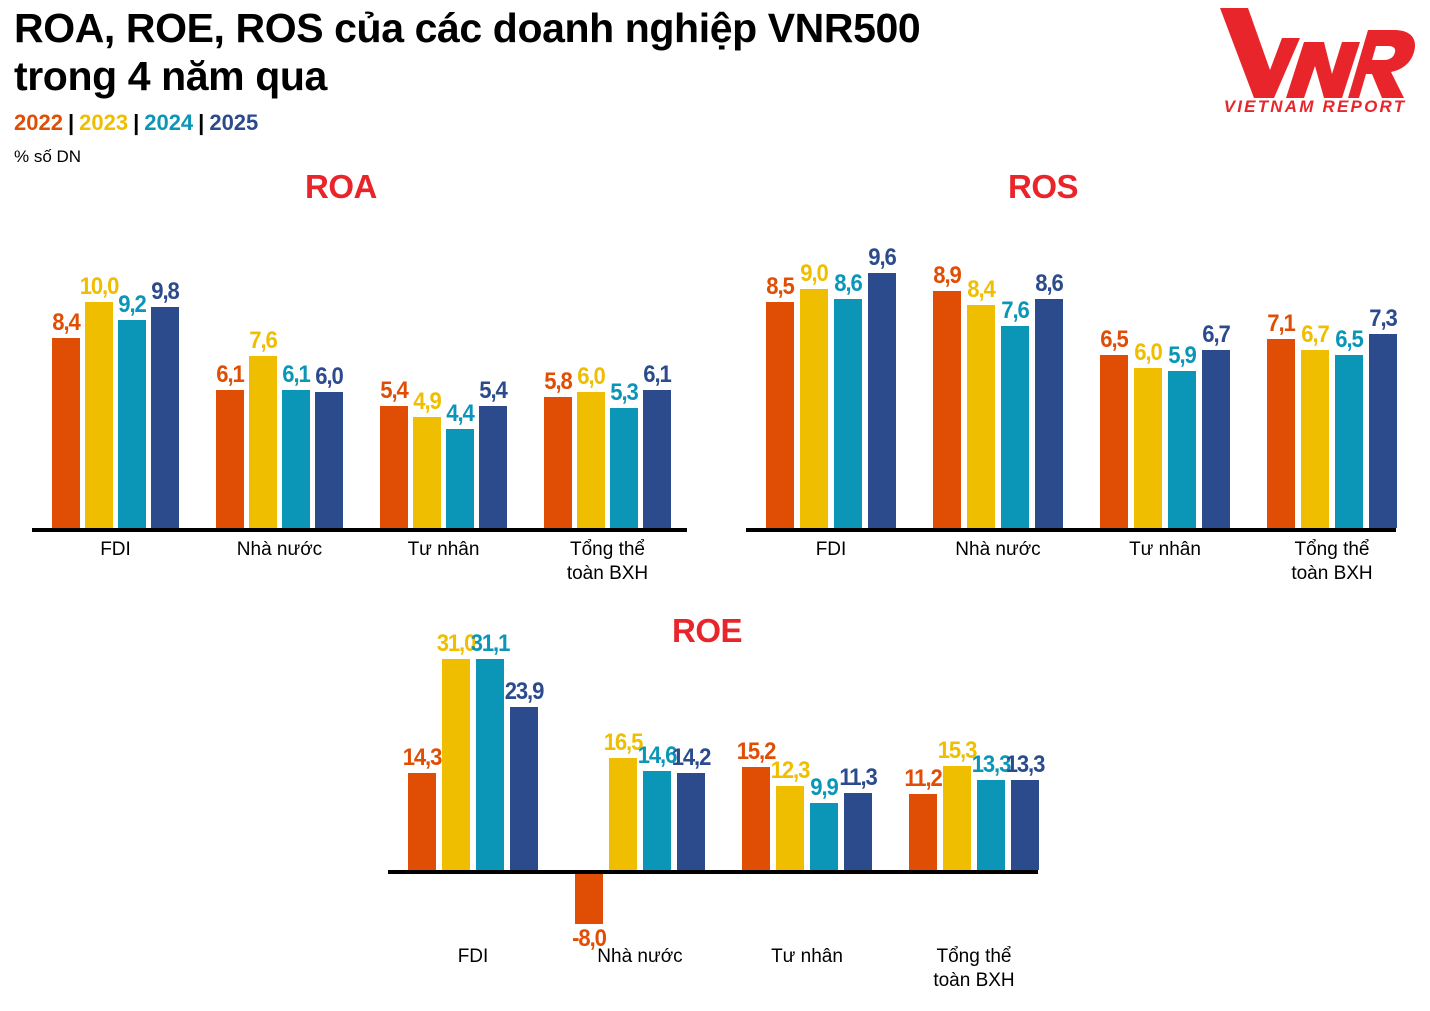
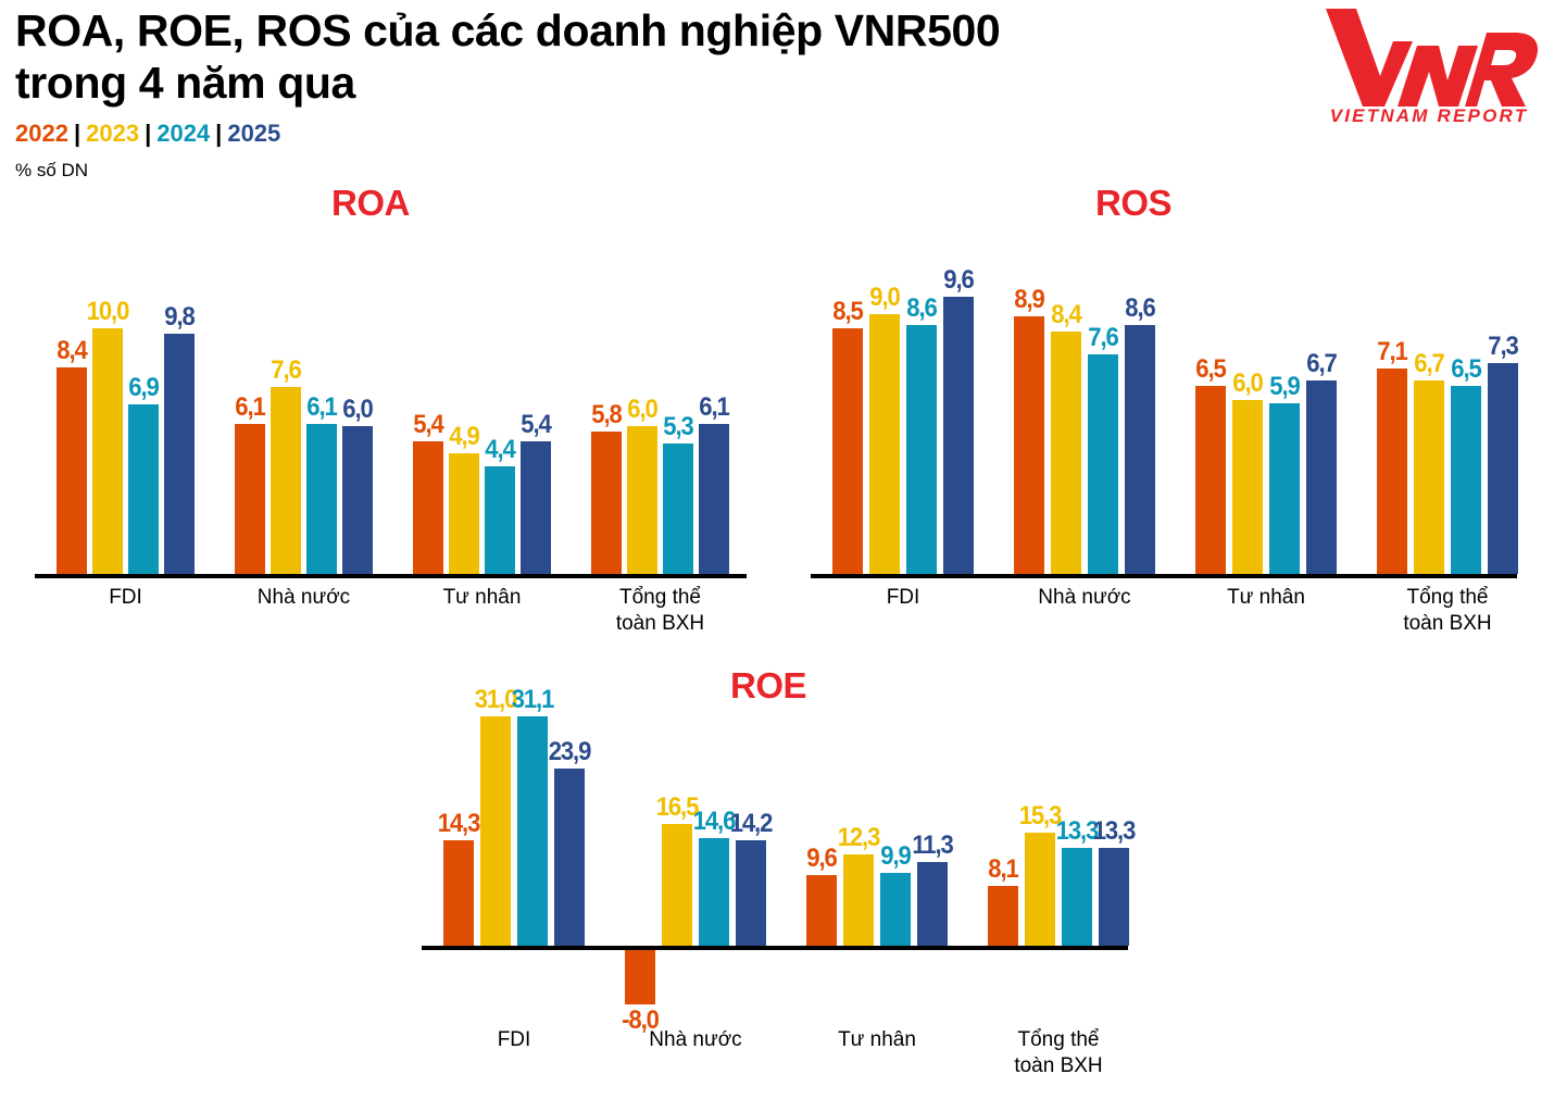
ROA/2024/FDI: 9,2 -> 6,9
ROE/2022/Tư nhân: 15,2 -> 9,6
ROE/2022/Tổng thể toàn BXH: 11,2 -> 8,1
